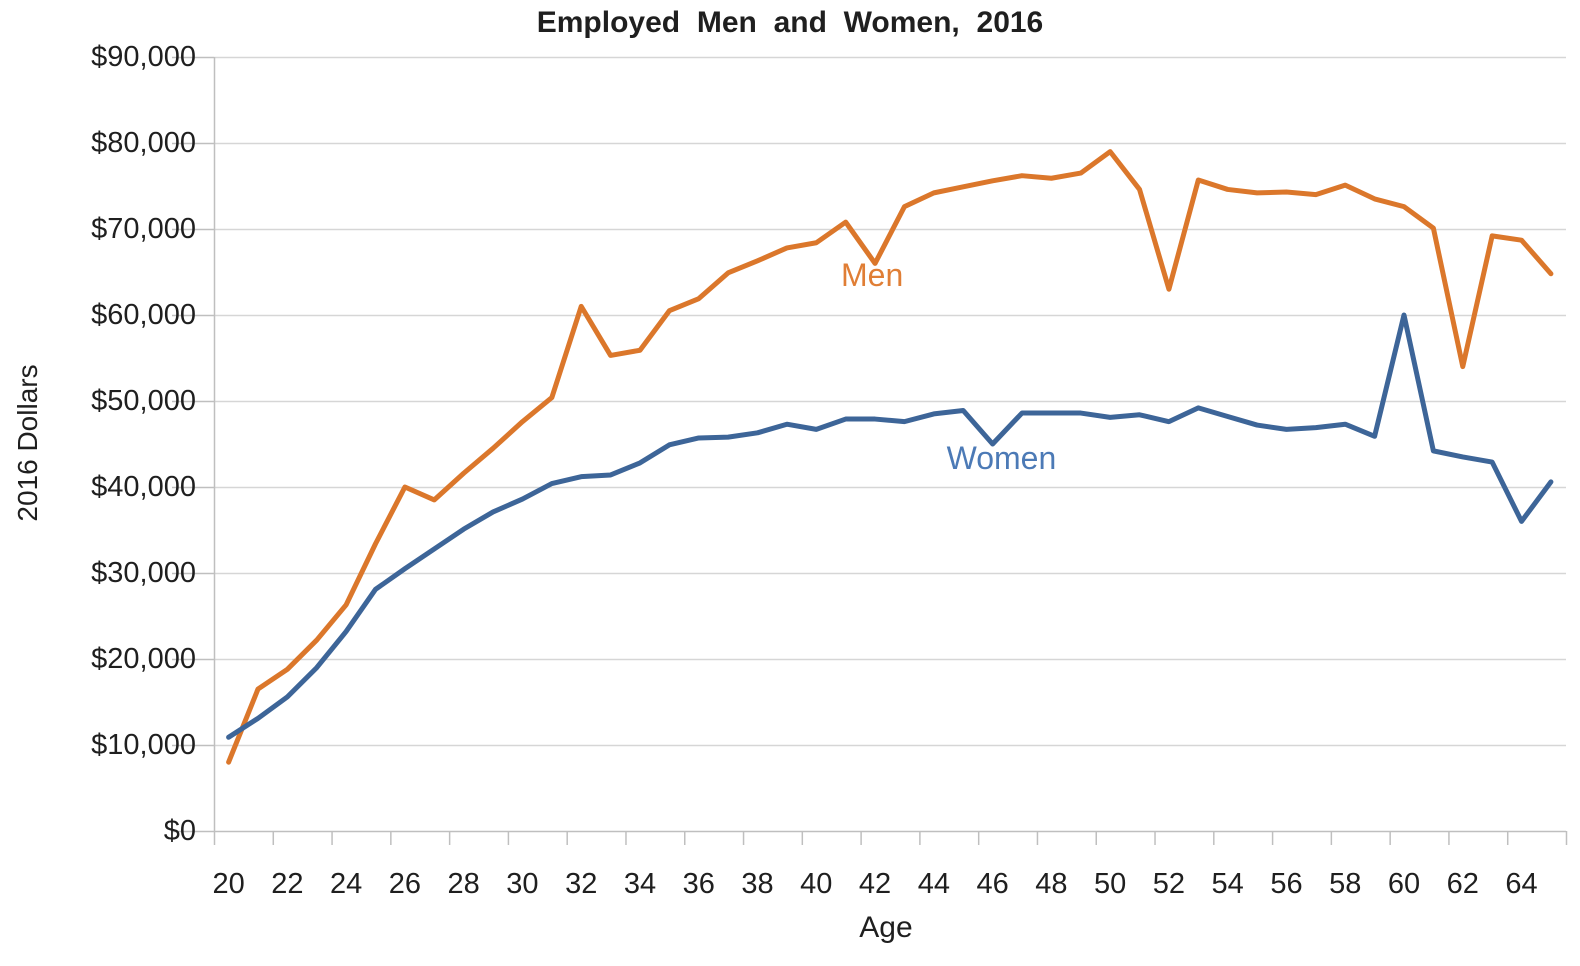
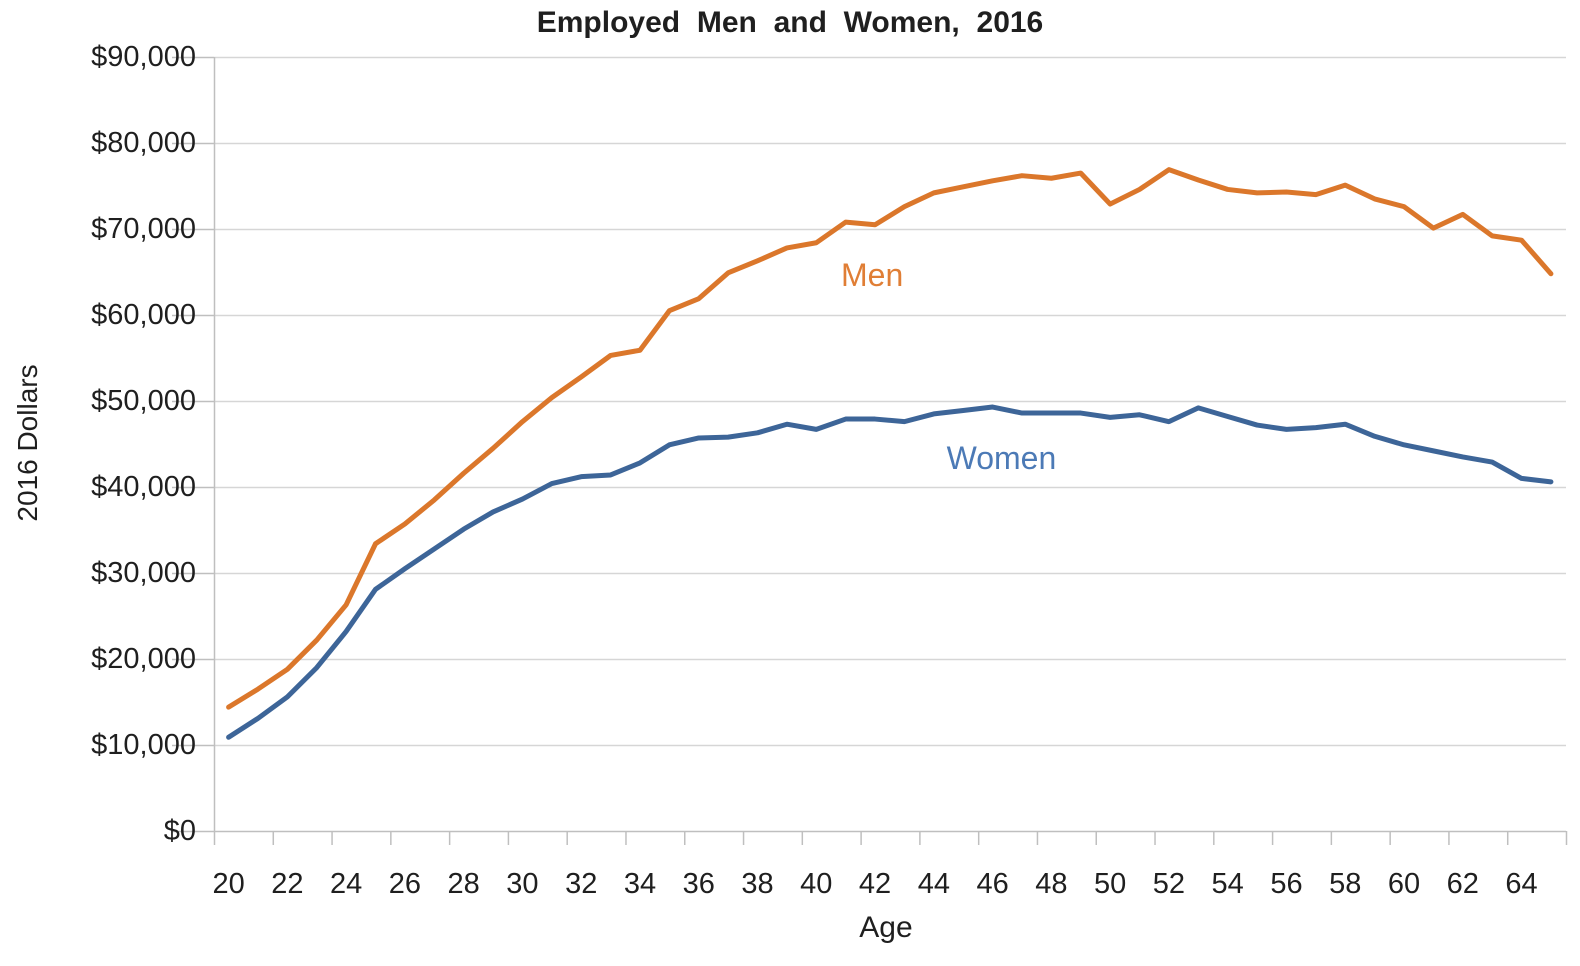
Men/20: $8000 -> $14000
Men/26: $40000 -> $36000
Men/32: $61000 -> $53000
Men/42: $66000 -> $70000
Women/46: $45000 -> $49000
Men/50: $79000 -> $73000
Men/52: $63000 -> $77000
Women/60: $60000 -> $45000
Men/62: $54000 -> $72000
Women/64: $36000 -> $41000
